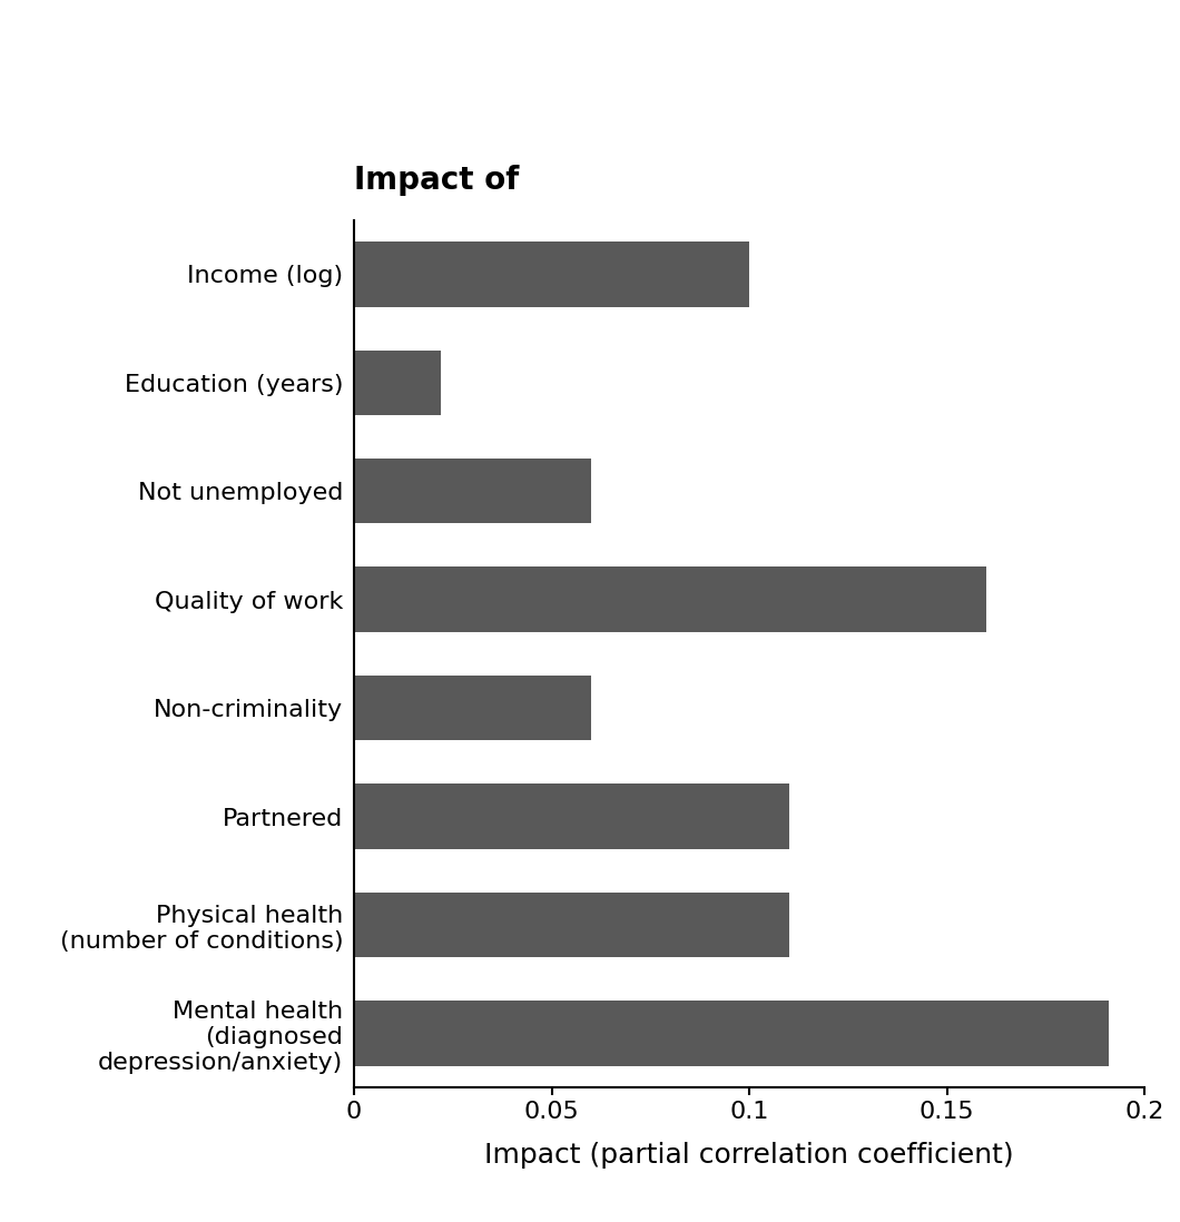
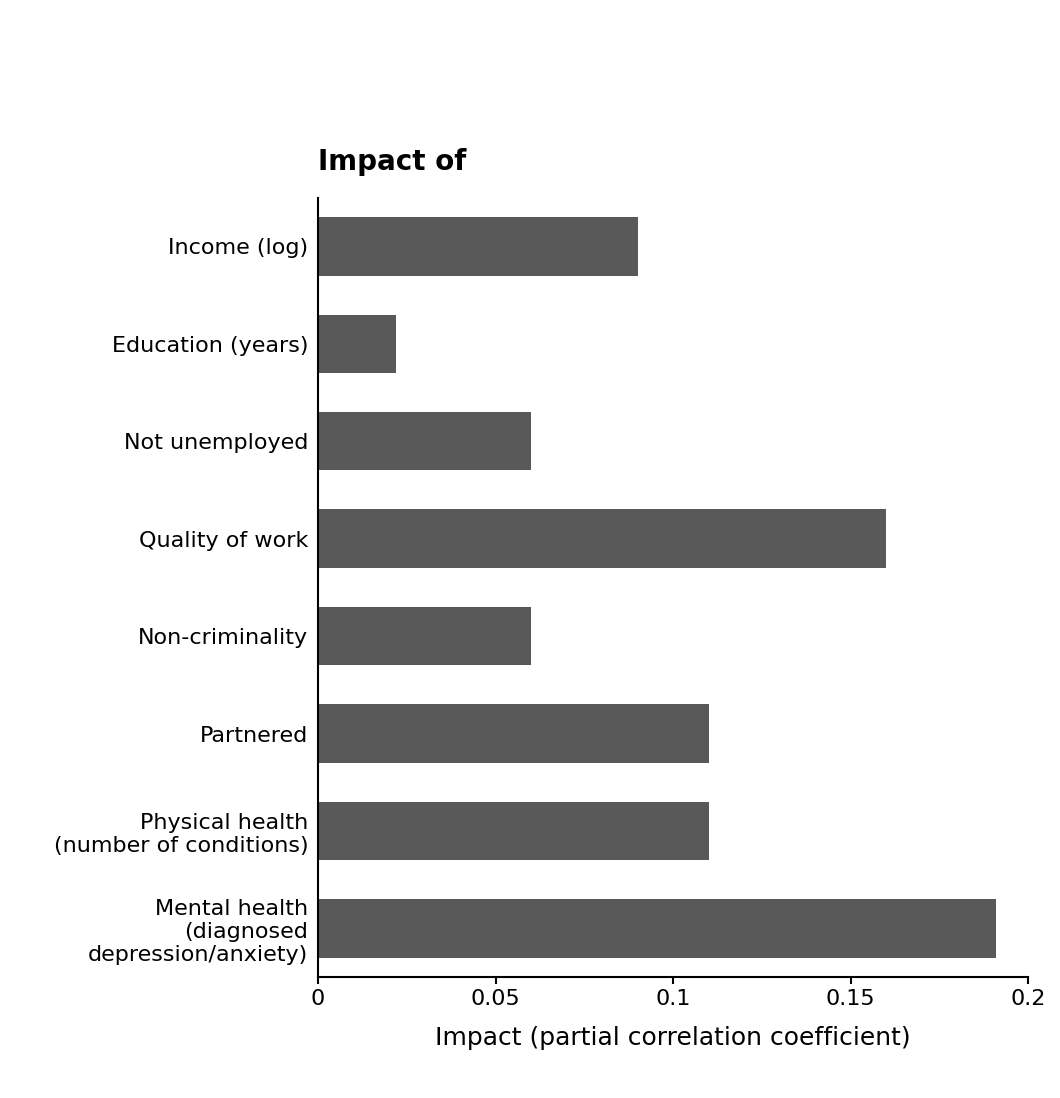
Income (log): 0.100 -> 0.090
